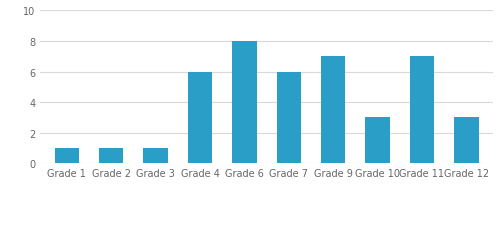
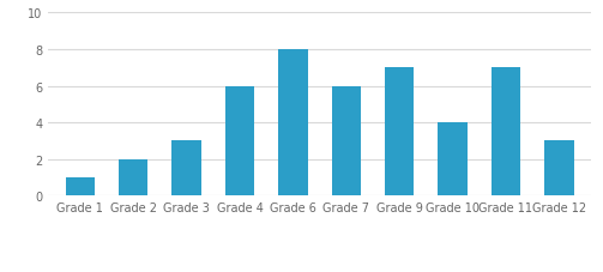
Grade 2: 1 -> 2
Grade 3: 1 -> 3
Grade 10: 3 -> 4
